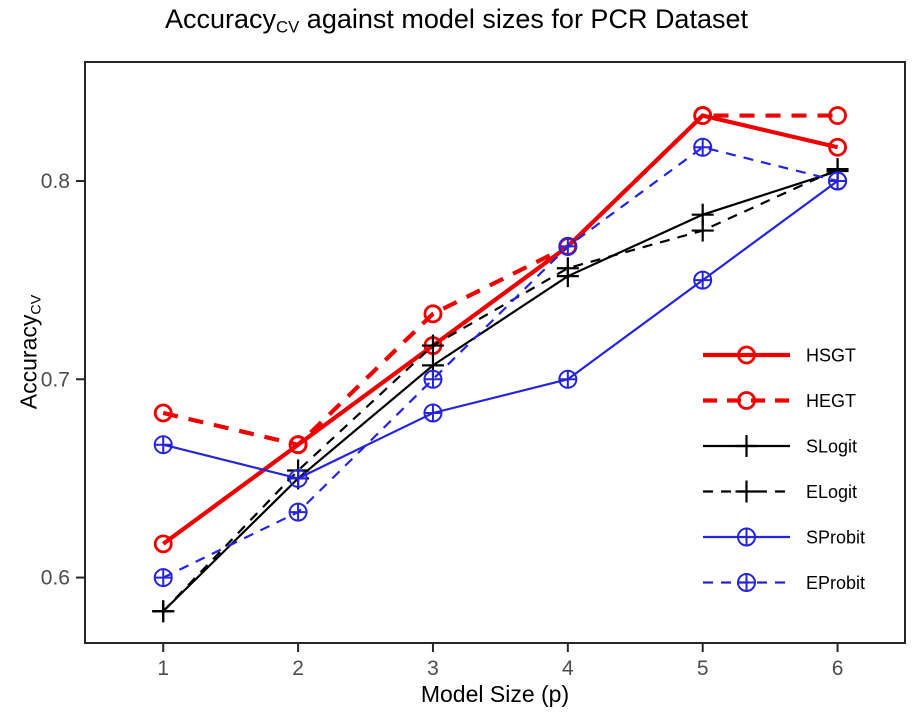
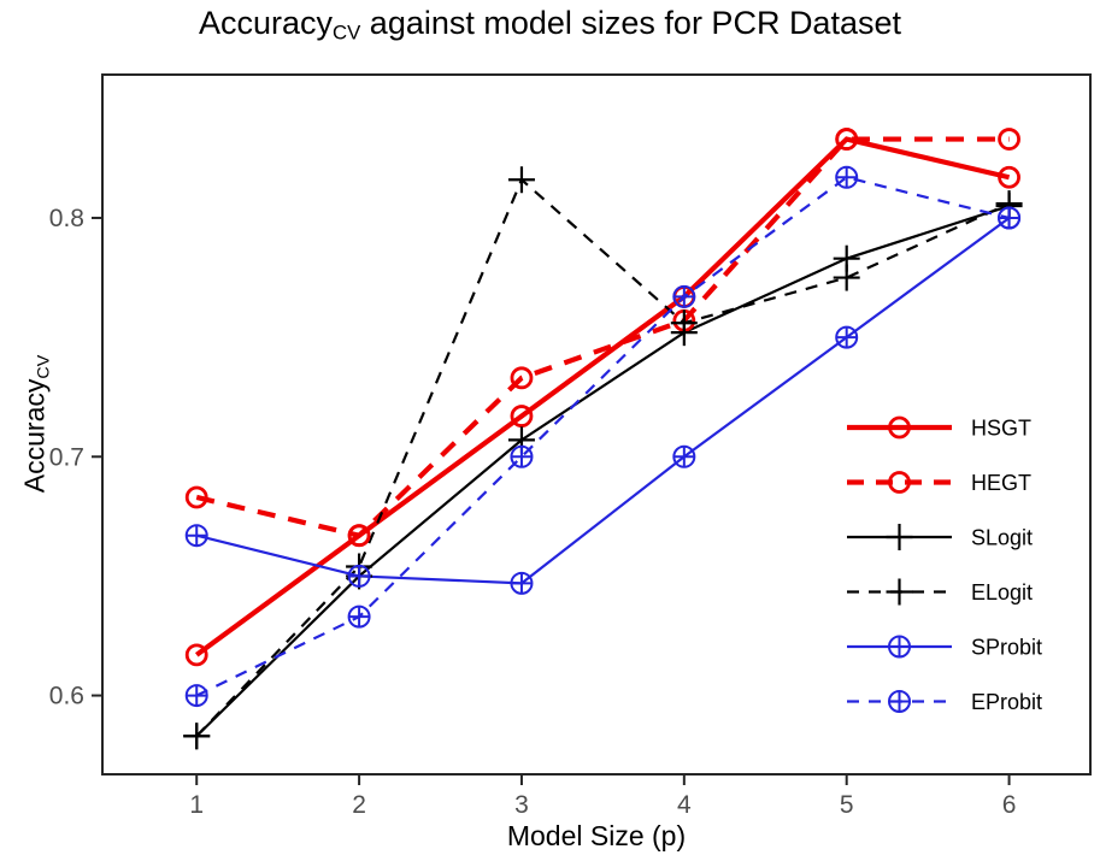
ELogit/3: 0.717 -> 0.816
SProbit/3: 0.683 -> 0.647
HEGT/4: 0.767 -> 0.757
